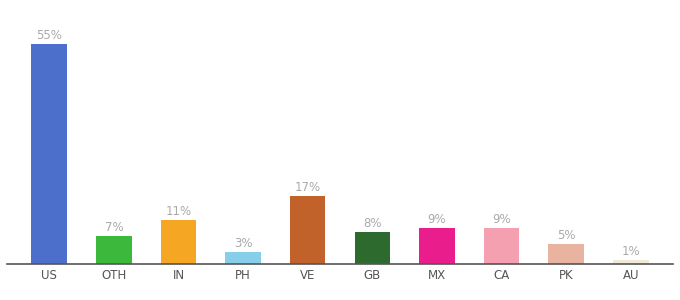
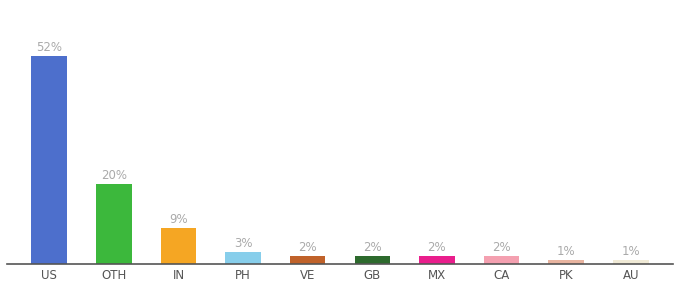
US: 55% -> 52%
OTH: 7% -> 20%
IN: 11% -> 9%
VE: 17% -> 2%
GB: 8% -> 2%
MX: 9% -> 2%
CA: 9% -> 2%
PK: 5% -> 1%
